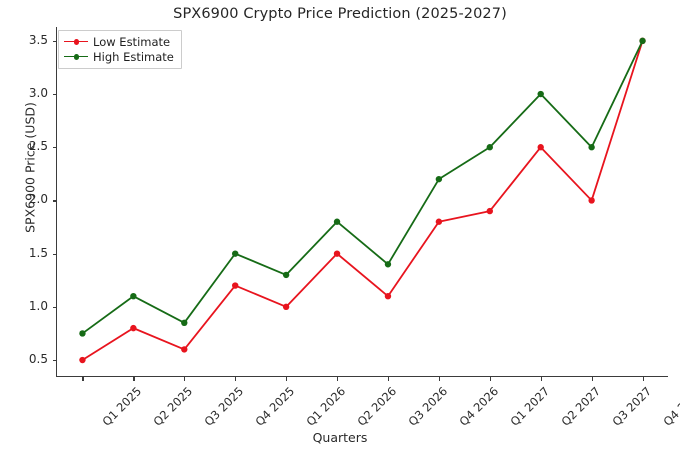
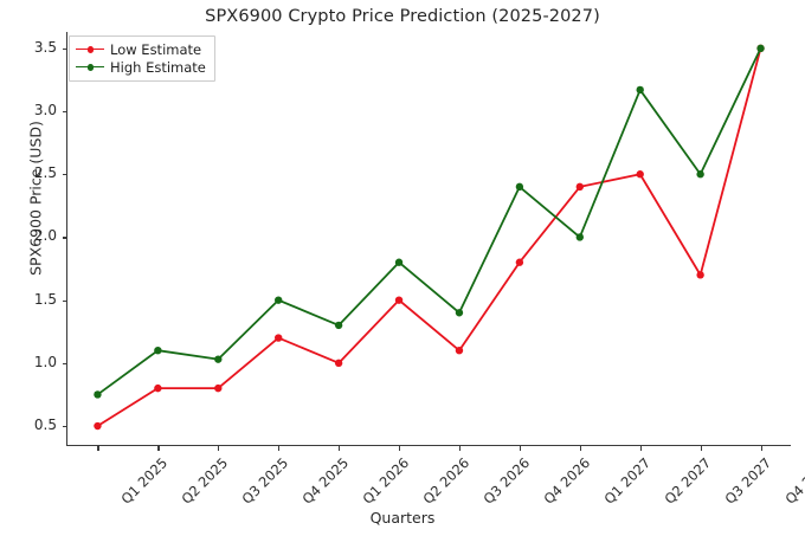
Low Estimate/Q3 2025: 0.6 -> 0.8
High Estimate/Q3 2025: 0.85 -> 1.03
High Estimate/Q4 2026: 2.20 -> 2.40
Low Estimate/Q1 2027: 1.9 -> 2.4
High Estimate/Q1 2027: 2.50 -> 2.00
High Estimate/Q2 2027: 3.00 -> 3.17
Low Estimate/Q3 2027: 2.0 -> 1.7
